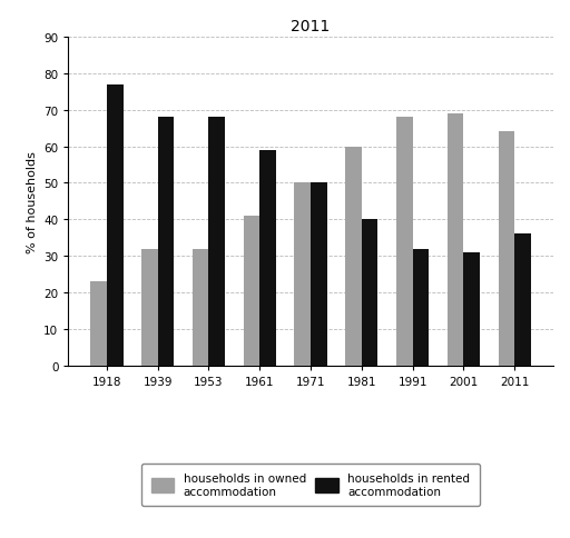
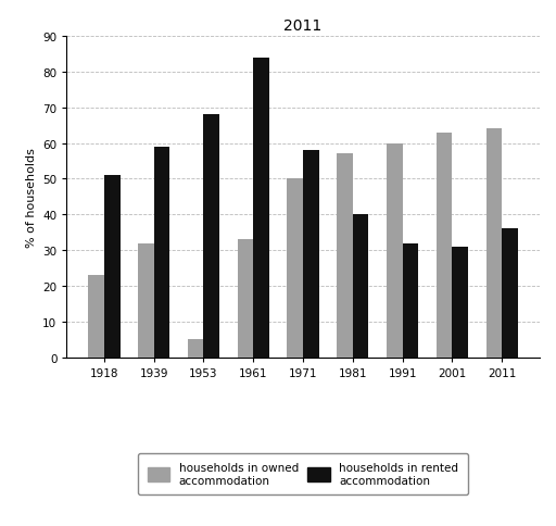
households in rented accommodation/1918: 77 -> 51
households in rented accommodation/1939: 68 -> 59
households in owned accommodation/1953: 32 -> 5
households in owned accommodation/1961: 41 -> 33
households in rented accommodation/1961: 59 -> 84
households in rented accommodation/1971: 50 -> 58
households in owned accommodation/1981: 60 -> 57
households in owned accommodation/1991: 68 -> 60
households in owned accommodation/2001: 69 -> 63
